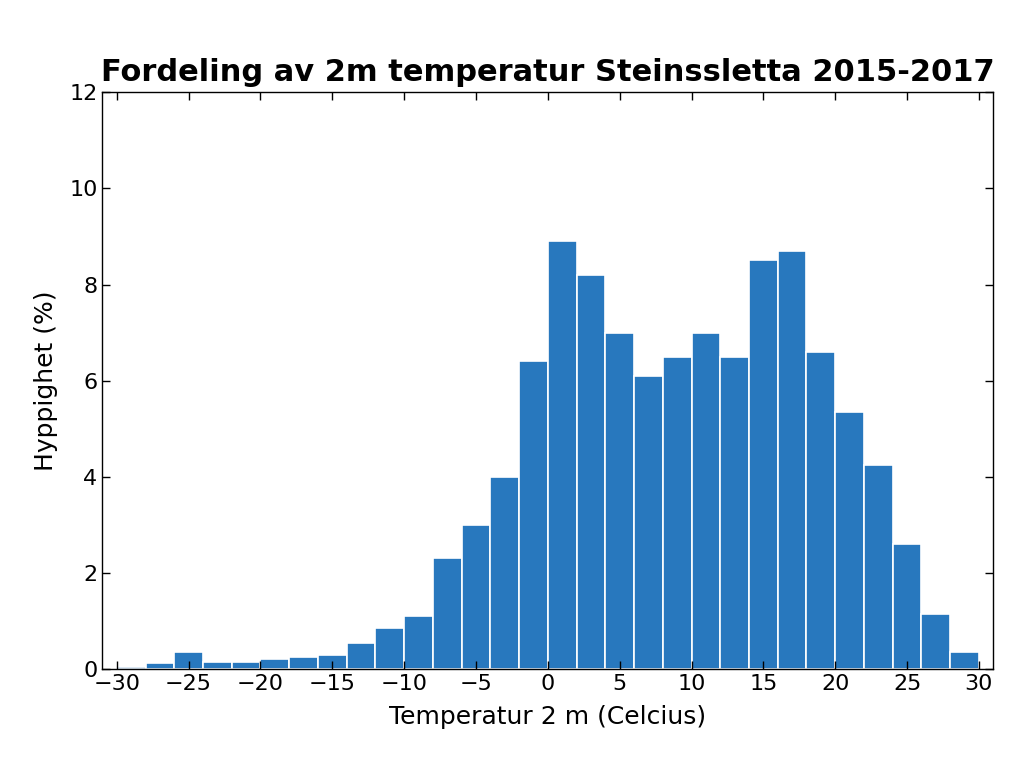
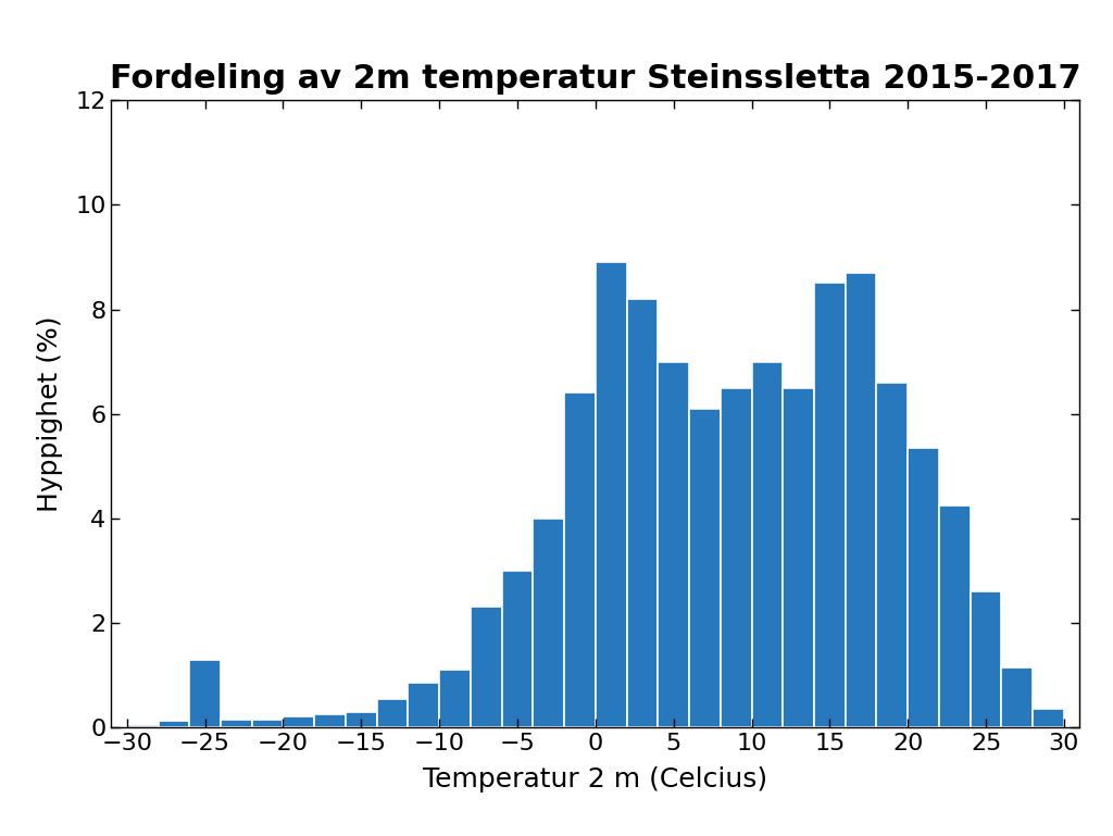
−25: 0.35 -> 1.30
